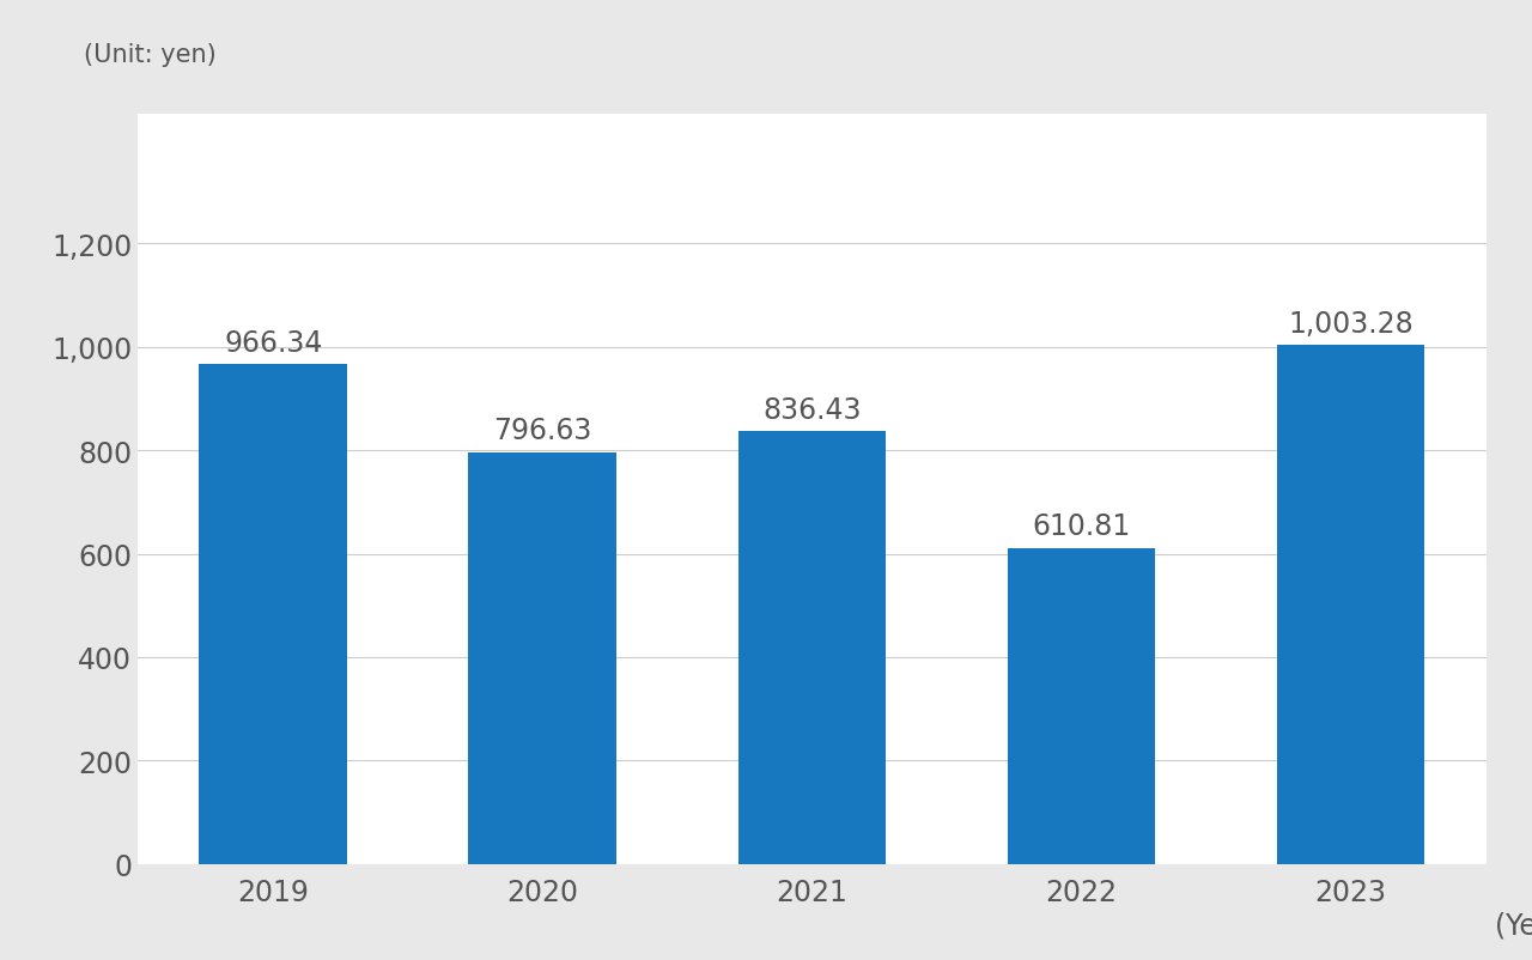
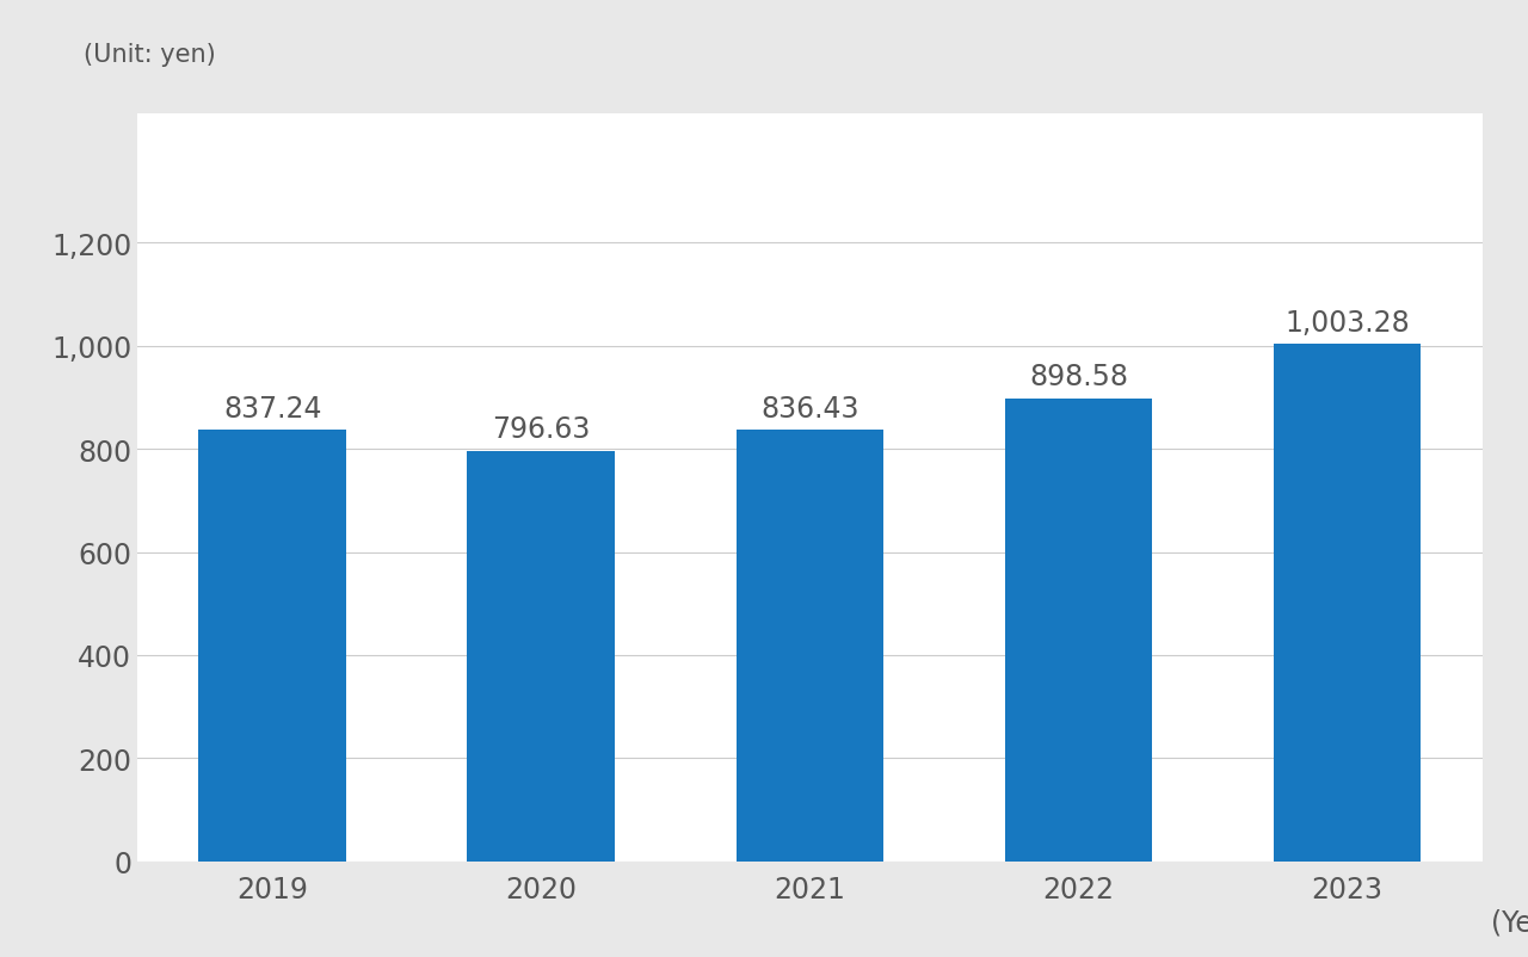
2019: 966.34 -> 837.24
2022: 610.81 -> 898.58
